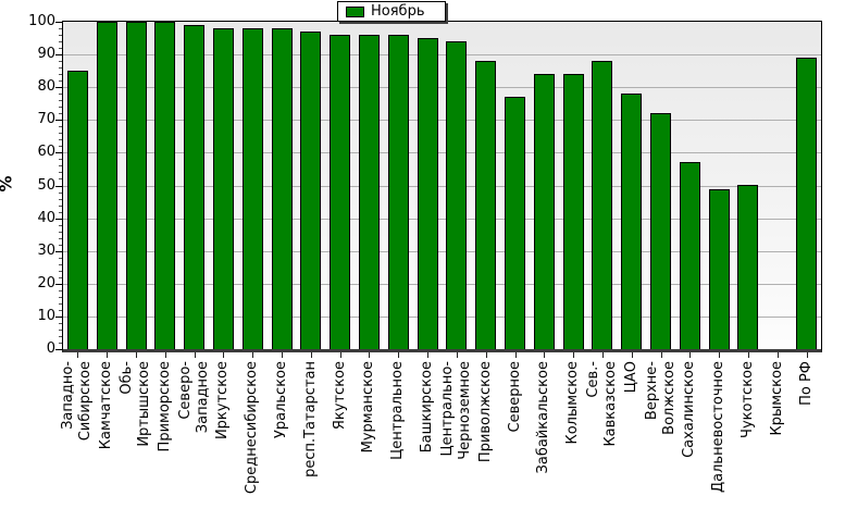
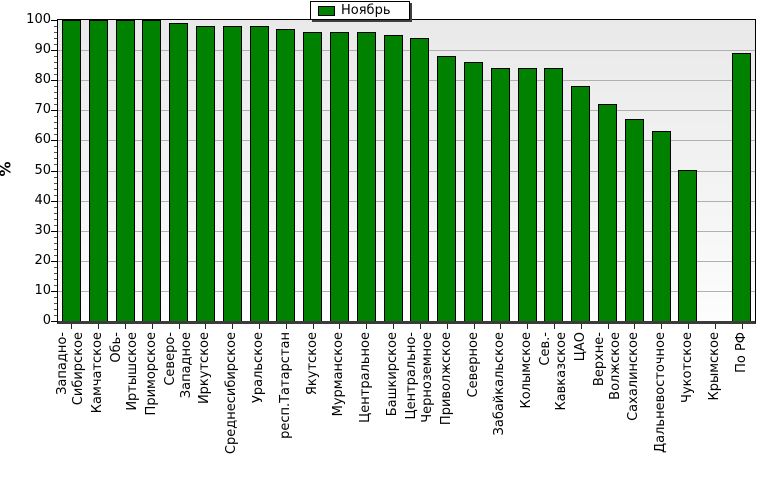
Западно- Сибирское: 85 -> 100
Северное: 77 -> 86
Сев.- Кавказское: 88 -> 84
Сахалинское: 57 -> 67
Дальневосточное: 49 -> 63
